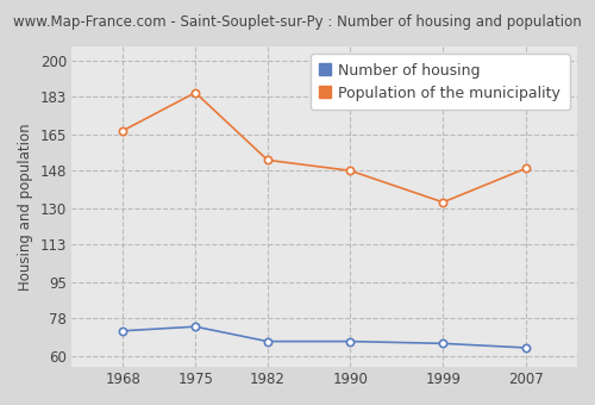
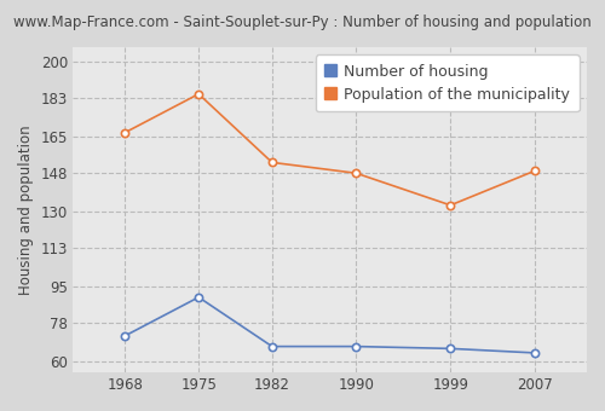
Number of housing/1975: 74 -> 90
